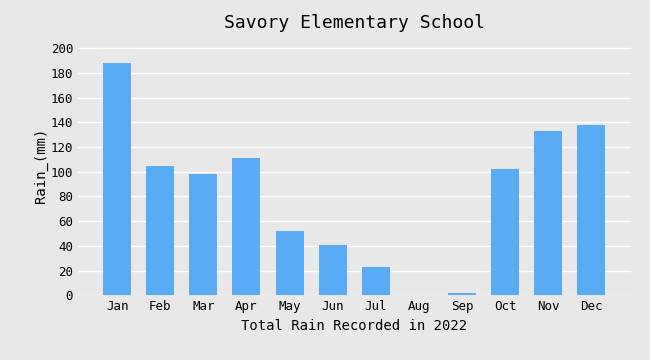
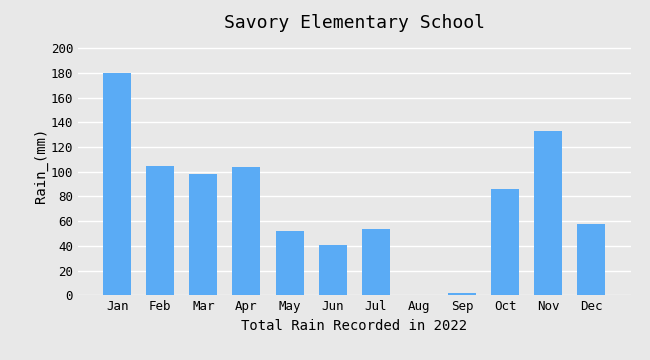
Jan: 188 -> 180
Apr: 111 -> 104
Jul: 23 -> 54
Oct: 102 -> 86
Dec: 138 -> 58
